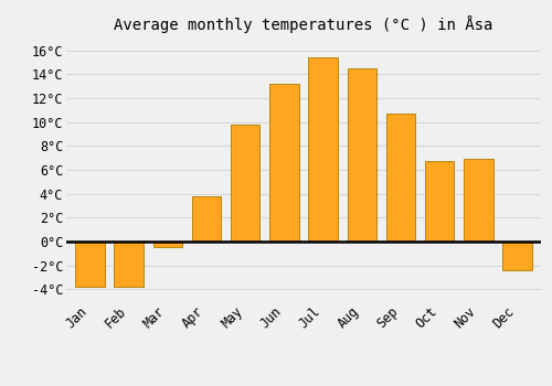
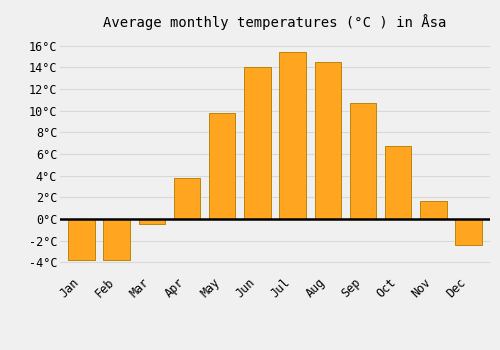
Jun: 13.2°C -> 14.0°C
Nov: 6.9°C -> 1.7°C
